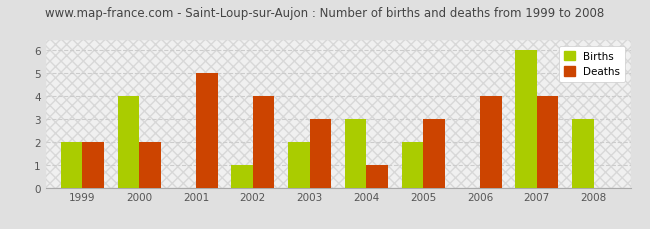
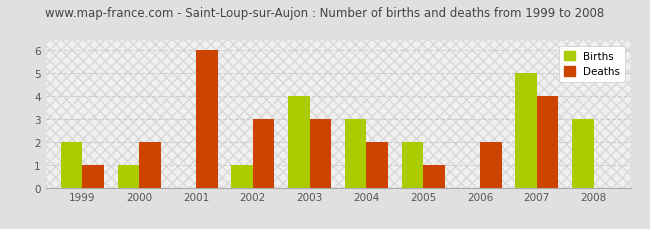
Deaths/1999: 2 -> 1
Births/2000: 4 -> 1
Deaths/2001: 5 -> 6
Deaths/2002: 4 -> 3
Births/2003: 2 -> 4
Deaths/2004: 1 -> 2
Deaths/2005: 3 -> 1
Deaths/2006: 4 -> 2
Births/2007: 6 -> 5
